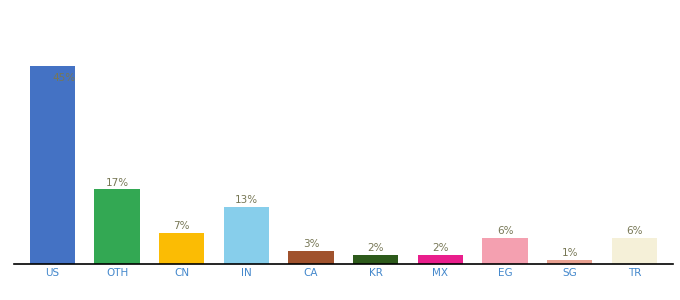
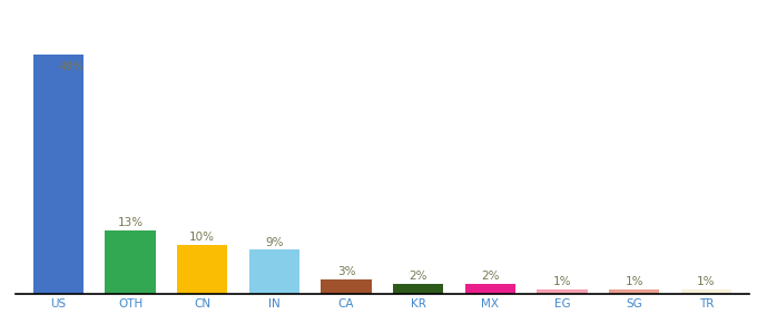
US: 45% -> 49%
OTH: 17% -> 13%
CN: 7% -> 10%
IN: 13% -> 9%
EG: 6% -> 1%
TR: 6% -> 1%
